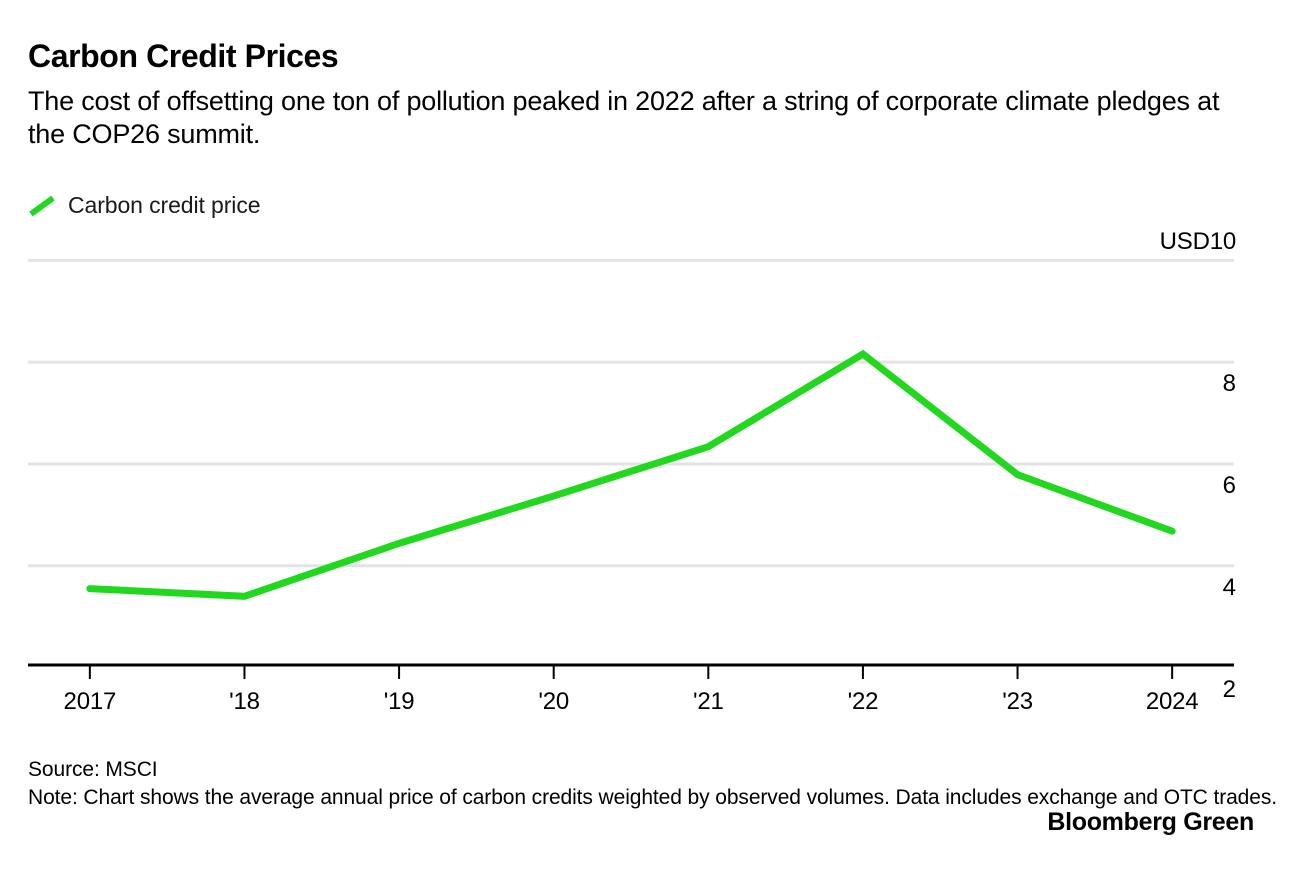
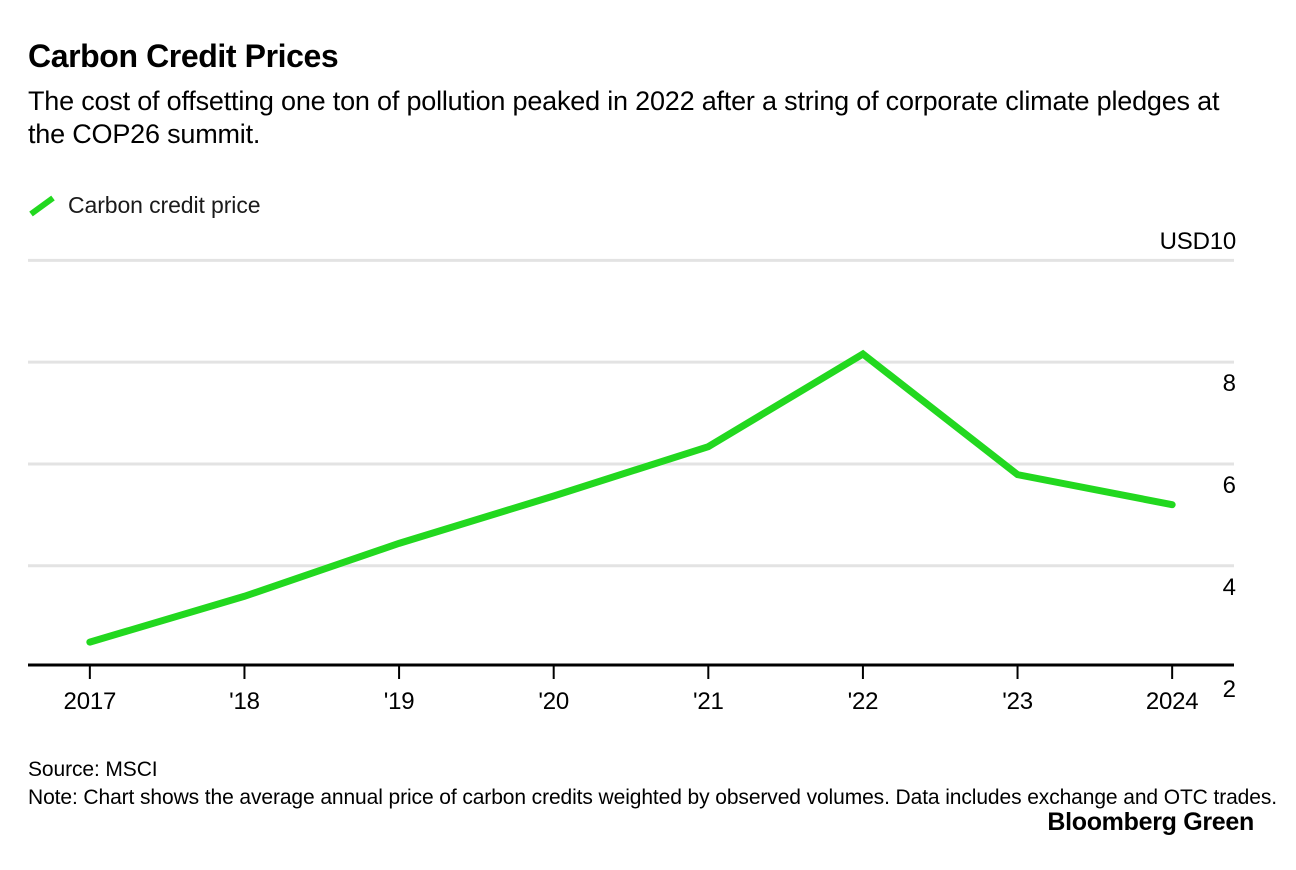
2017: 3.5 -> 2.5
2024: 4.7 -> 5.2
